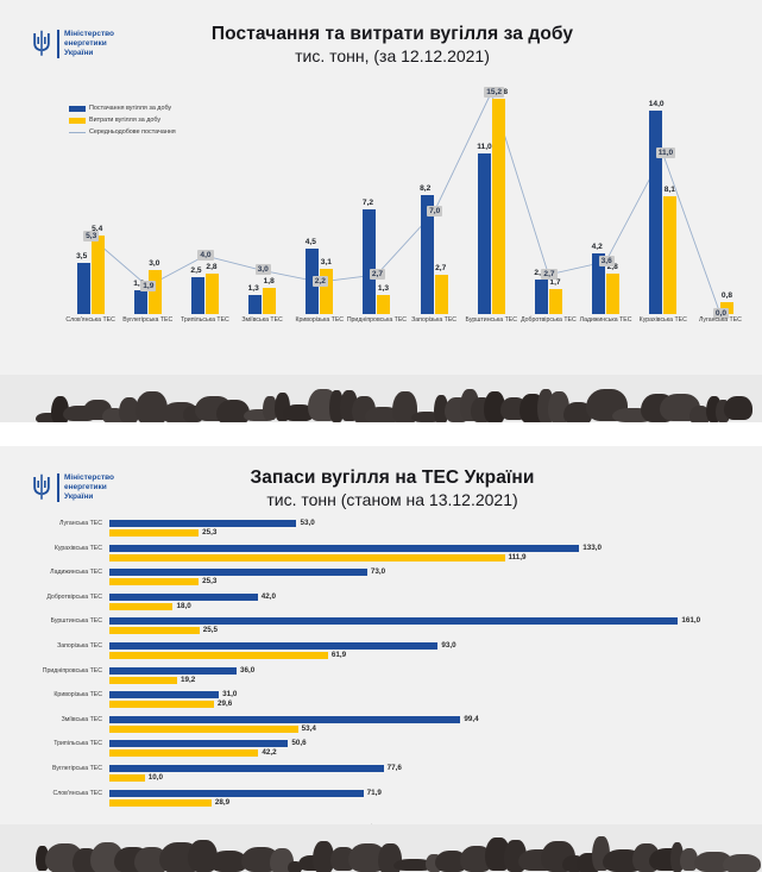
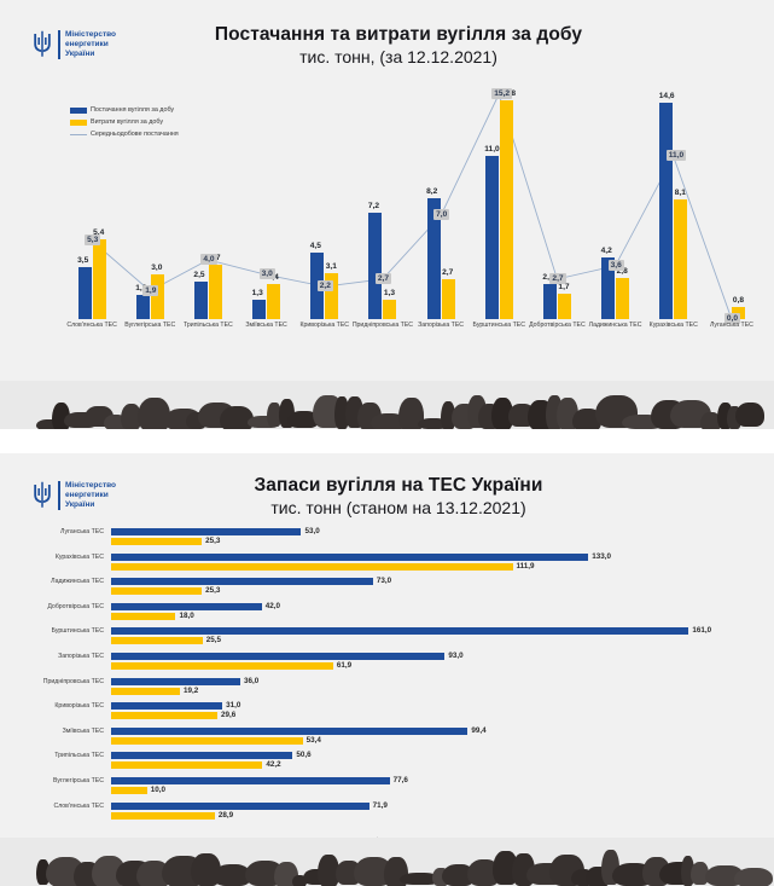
Постачання та витрати вугілля за добу/Витрати вугілля за добу/Трипільська ТЕС: 2,8 -> 3,7
Постачання та витрати вугілля за добу/Витрати вугілля за добу/Зміївська ТЕС: 1,8 -> 2,4
Постачання та витрати вугілля за добу/Постачання вугілля за добу/Курахівська ТЕС: 14,0 -> 14,6
